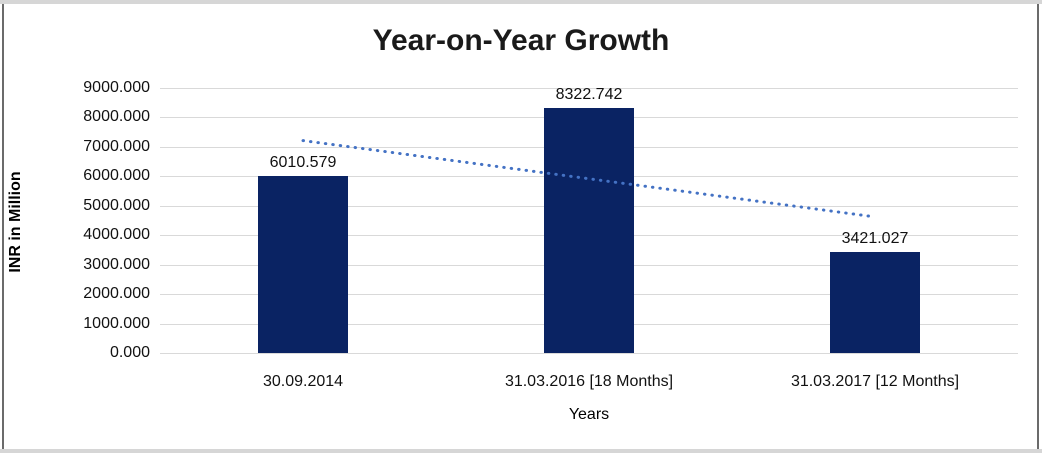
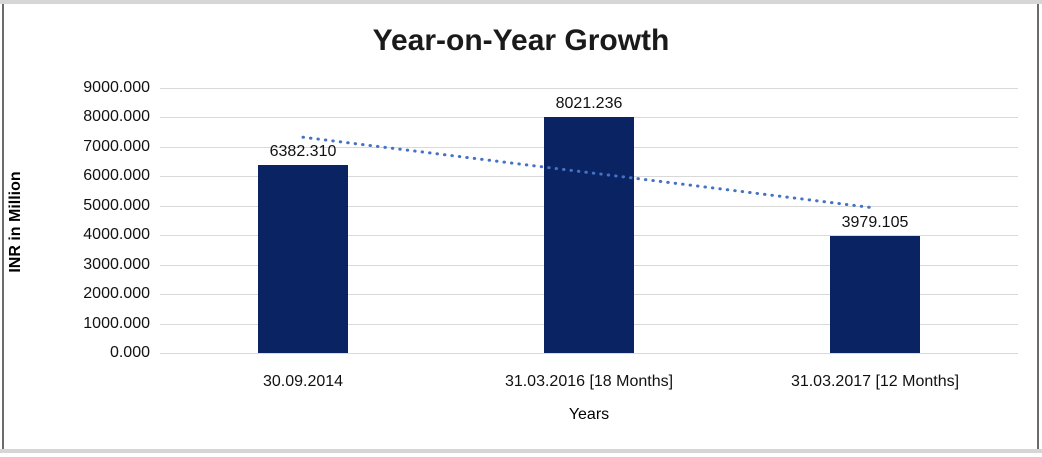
30.09.2014: 6010.579 -> 6382.310
31.03.2016 [18 Months]: 8322.742 -> 8021.236
31.03.2017 [12 Months]: 3421.027 -> 3979.105
